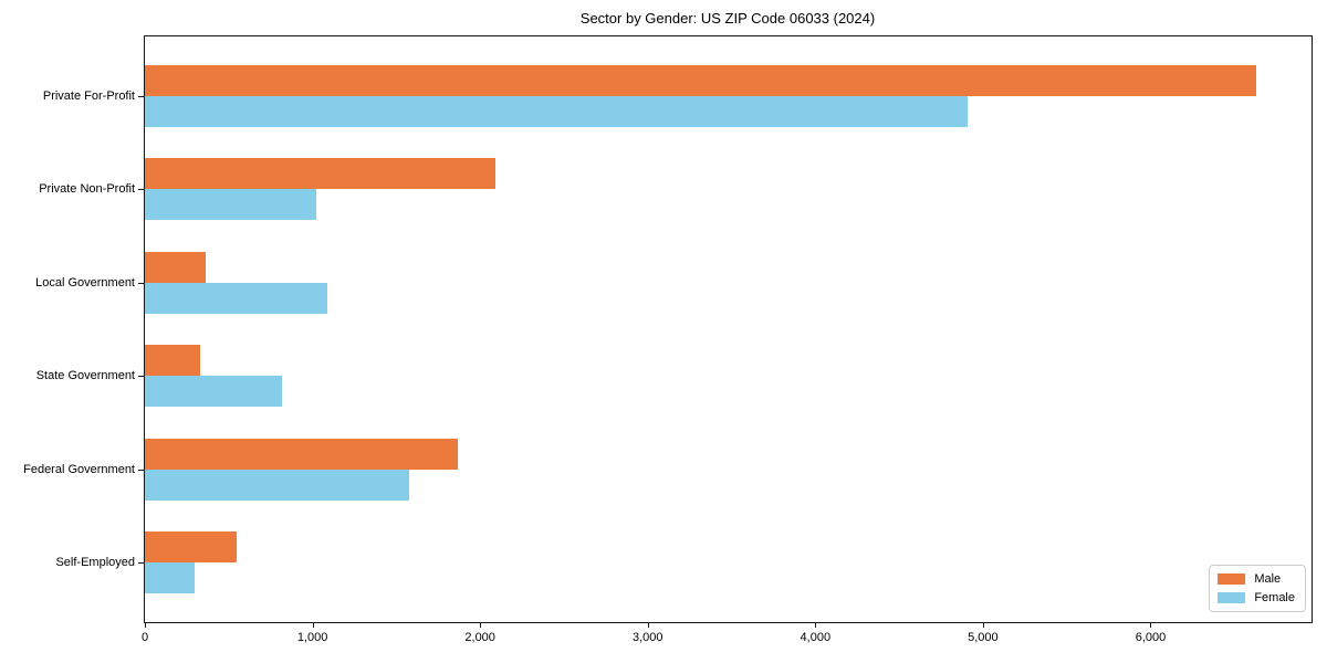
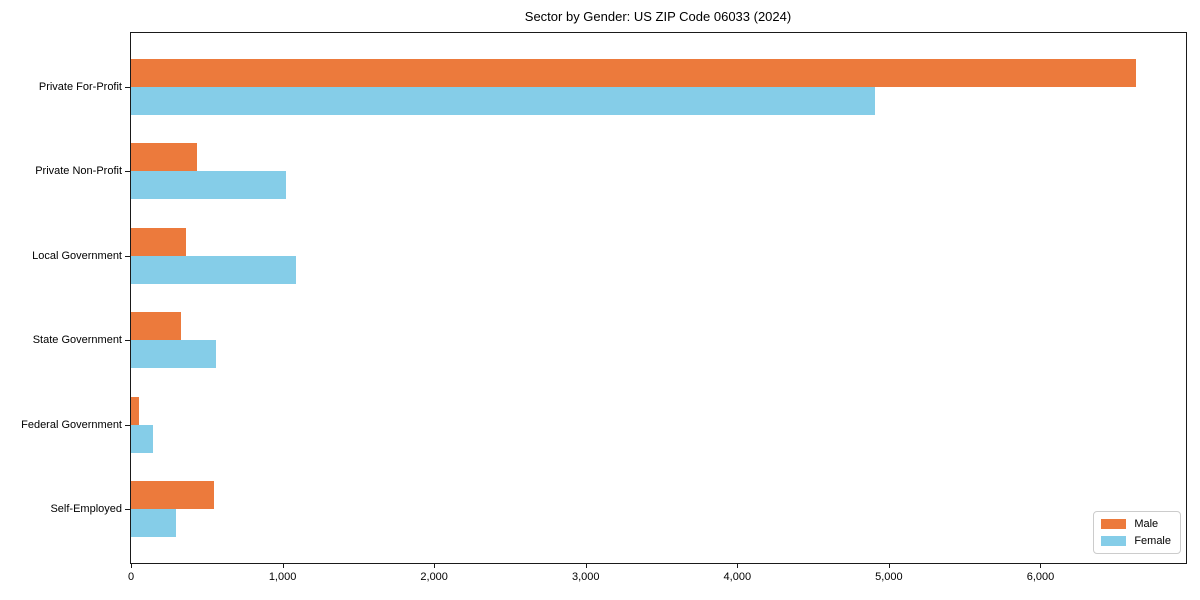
Male/Private Non-Profit: 2090 -> 440
Female/State Government: 820 -> 560
Male/Federal Government: 1870 -> 50
Female/Federal Government: 1580 -> 140
